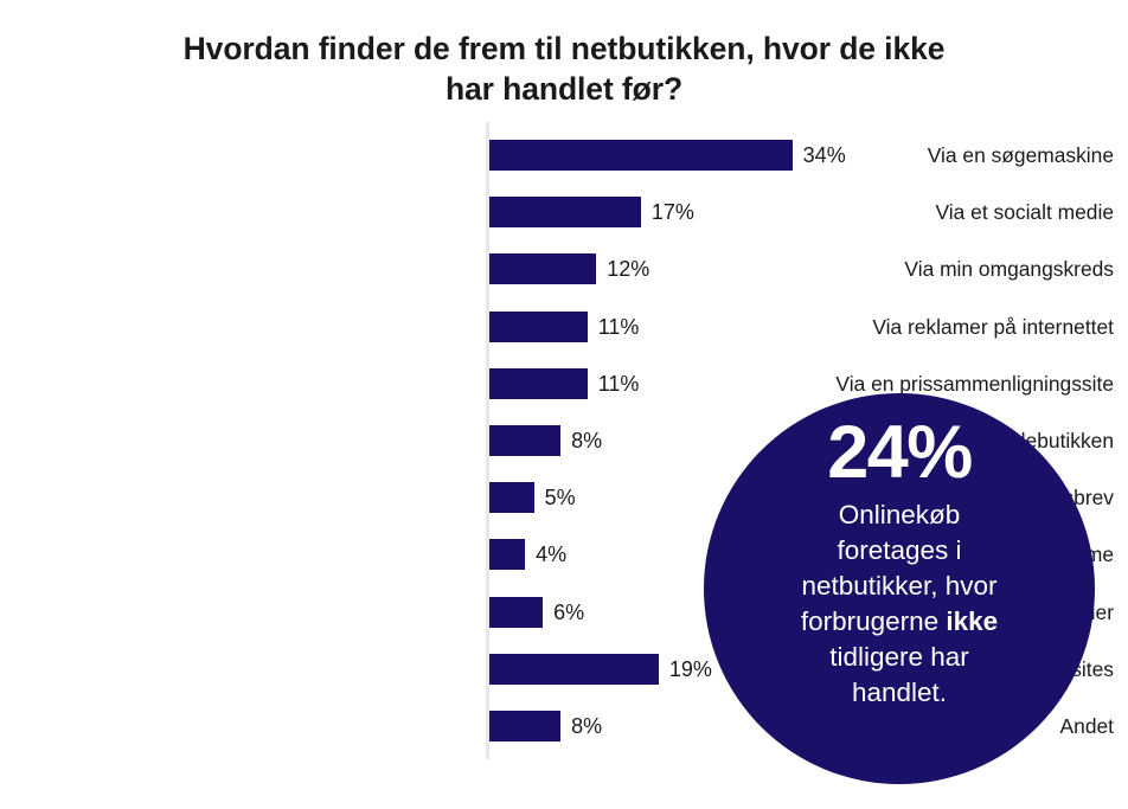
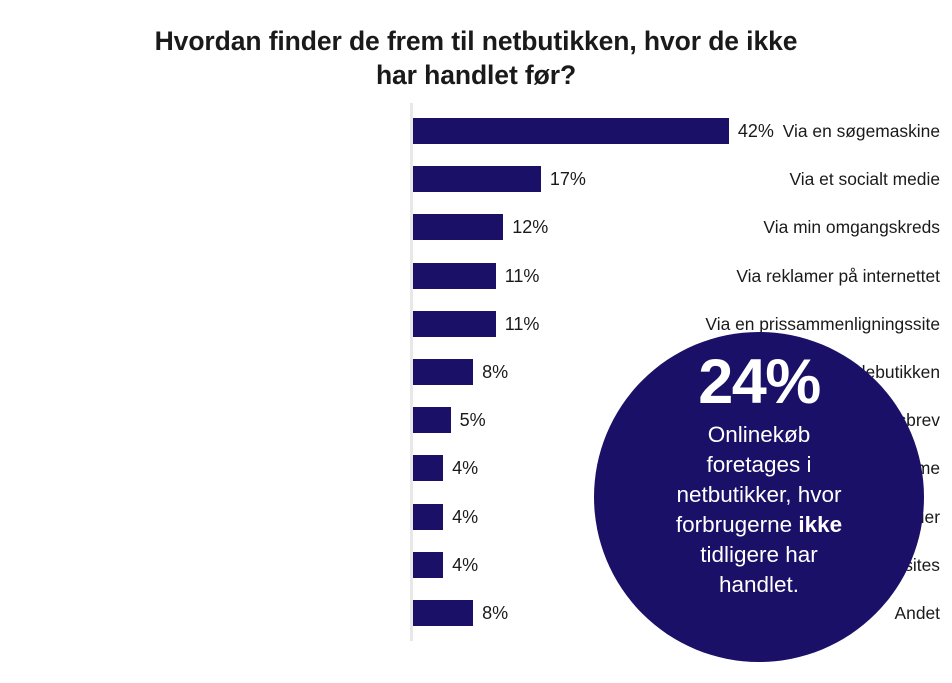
Via en søgemaskine: 34% -> 42%
Via reklamer i trykte medier: 6% -> 4%
Via tilbudsites: 19% -> 4%
